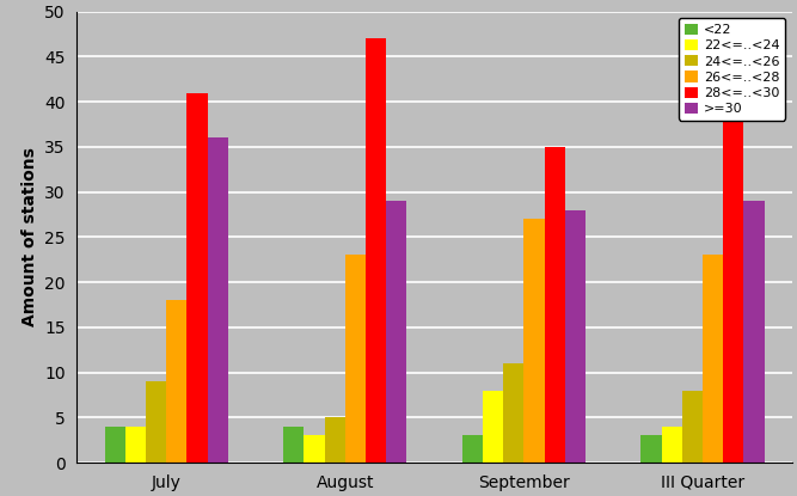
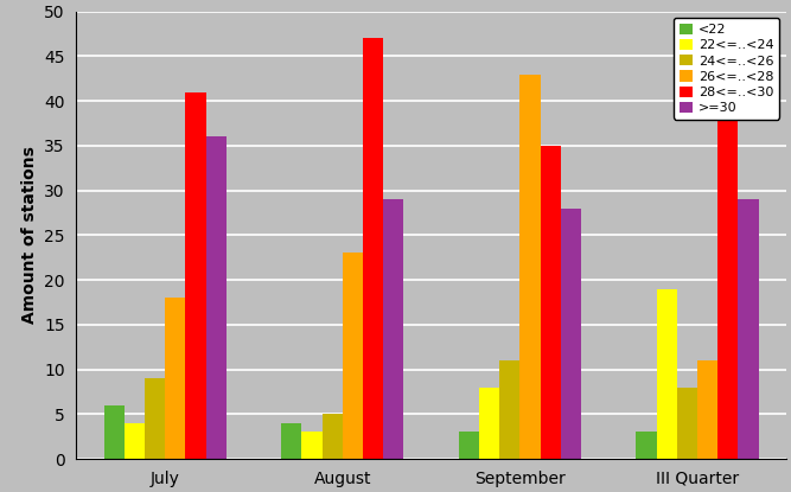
<22/July: 4 -> 6
26<=..<28/September: 27 -> 43
22<=..<24/III Quarter: 4 -> 19
26<=..<28/III Quarter: 23 -> 11
